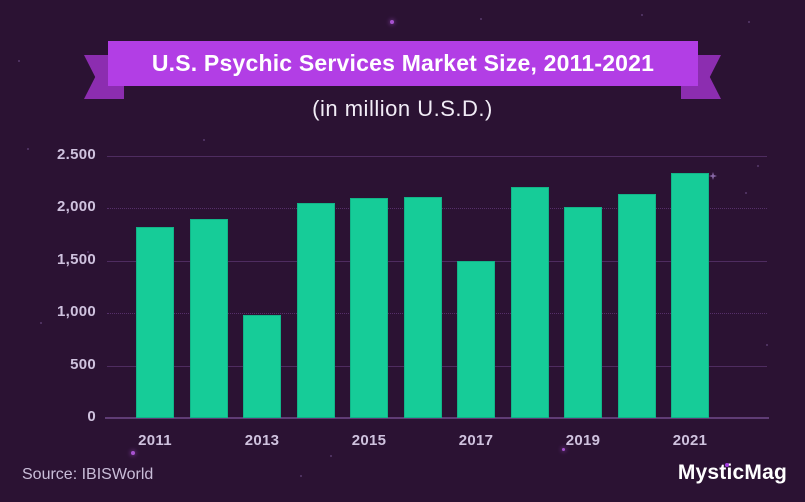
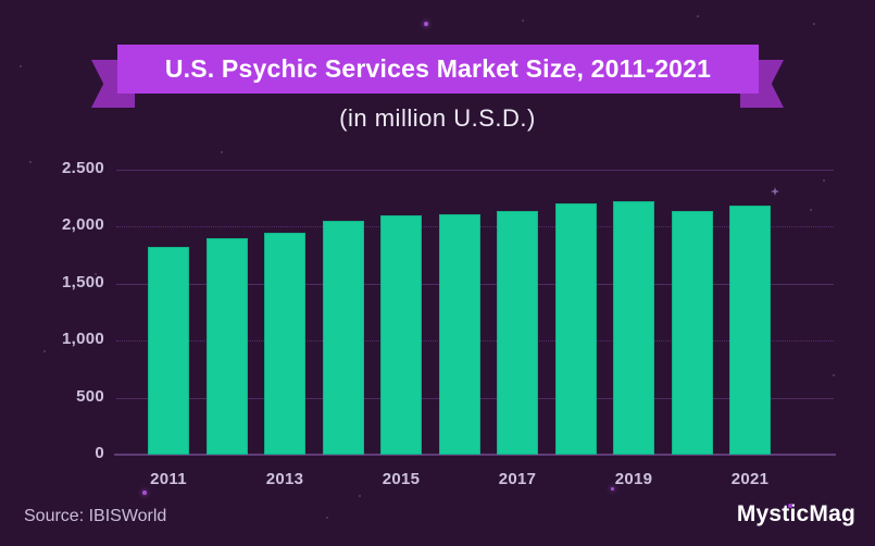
2013: 980 -> 1950
2017: 1500 -> 2140
2019: 2010 -> 2220
2021: 2340 -> 2190
